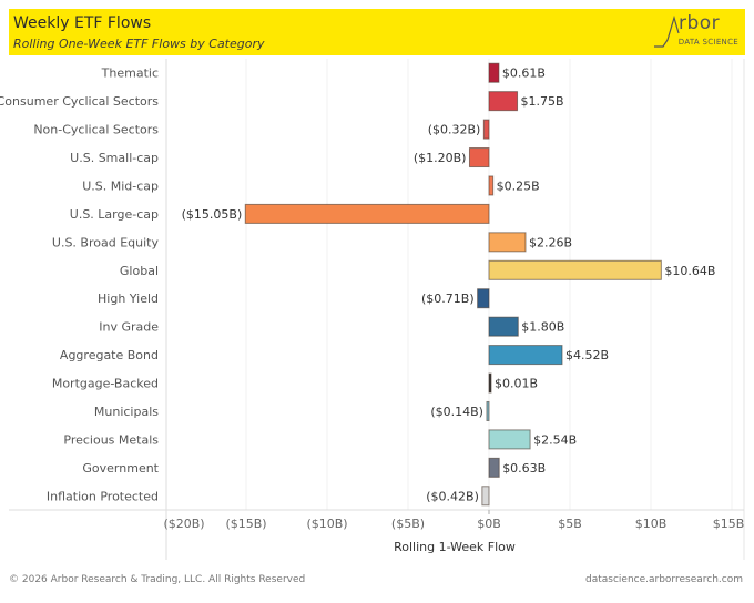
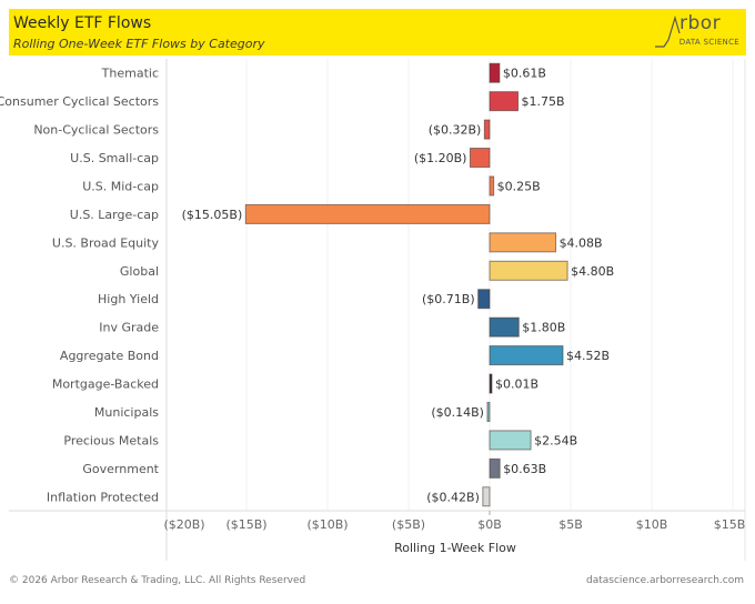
U.S. Broad Equity: $2.26B -> $4.08B
Global: $10.64B -> $4.80B
